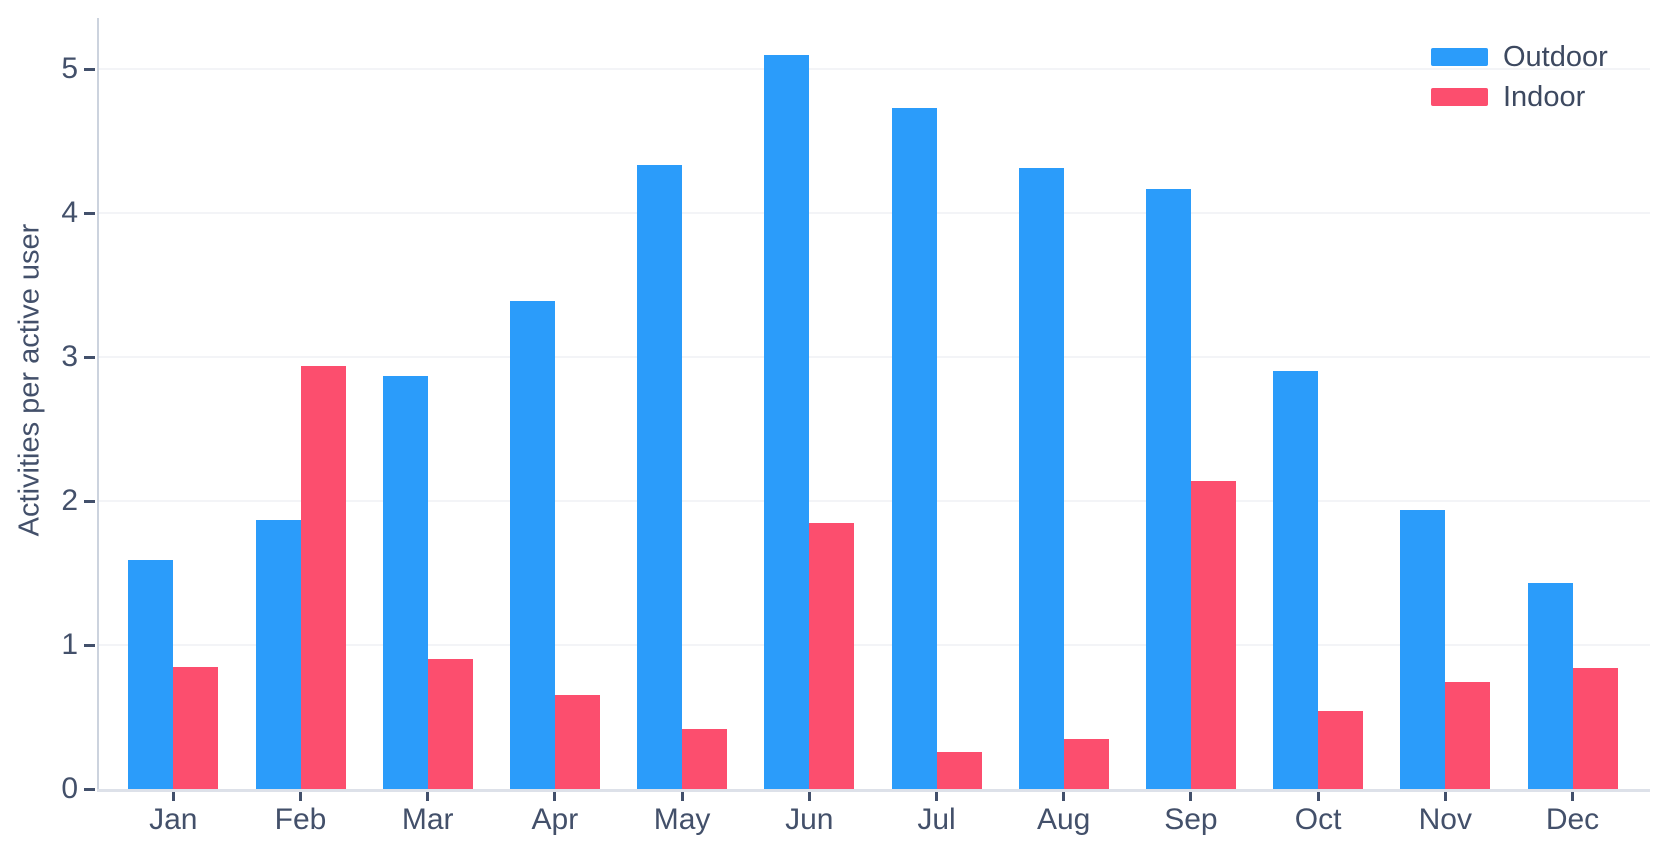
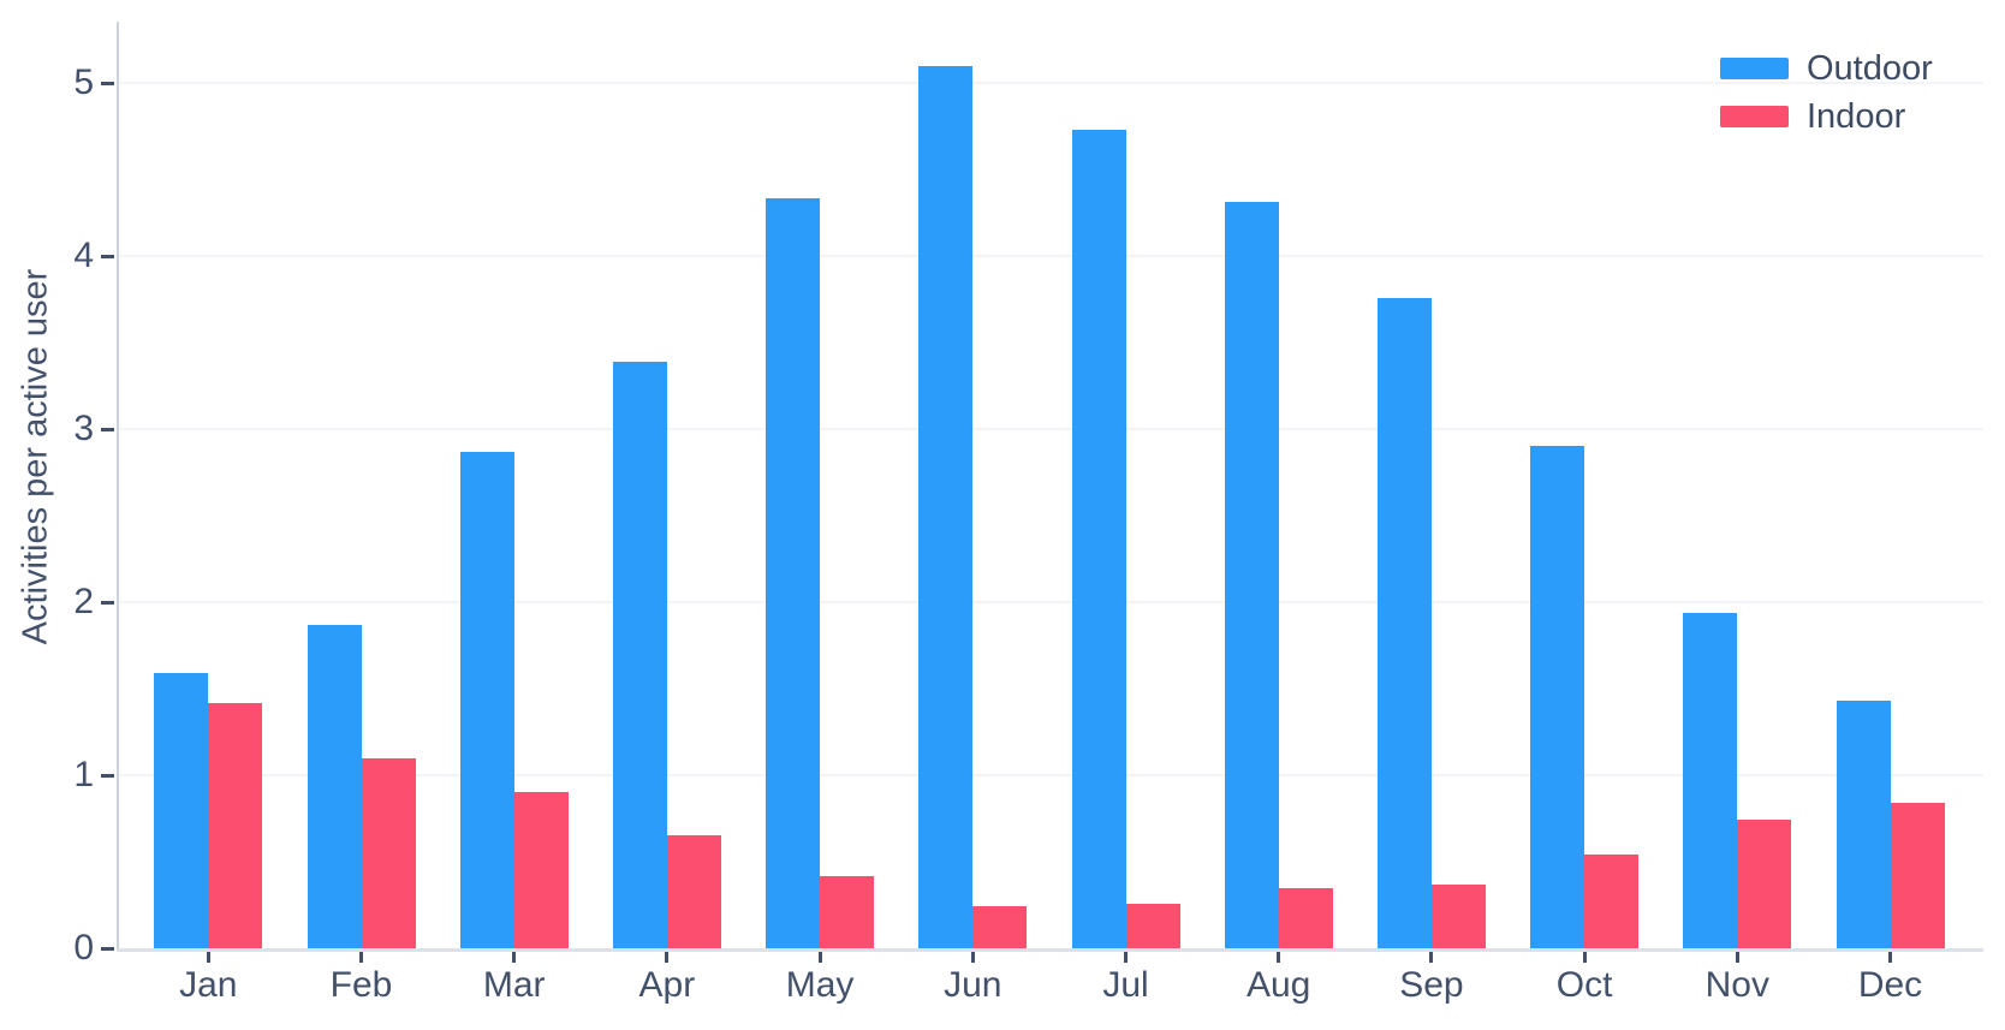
Indoor/Jan: 0.85 -> 1.42
Indoor/Feb: 2.94 -> 1.10
Indoor/Jun: 1.85 -> 0.24
Outdoor/Sep: 4.17 -> 3.76
Indoor/Sep: 2.14 -> 0.37
